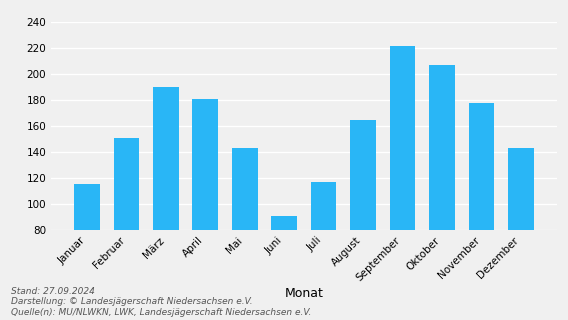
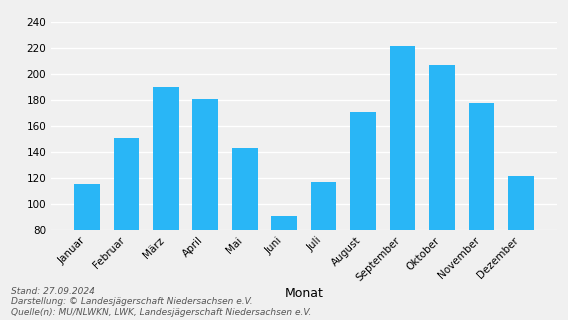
August: 165 -> 171
Dezember: 143 -> 122
